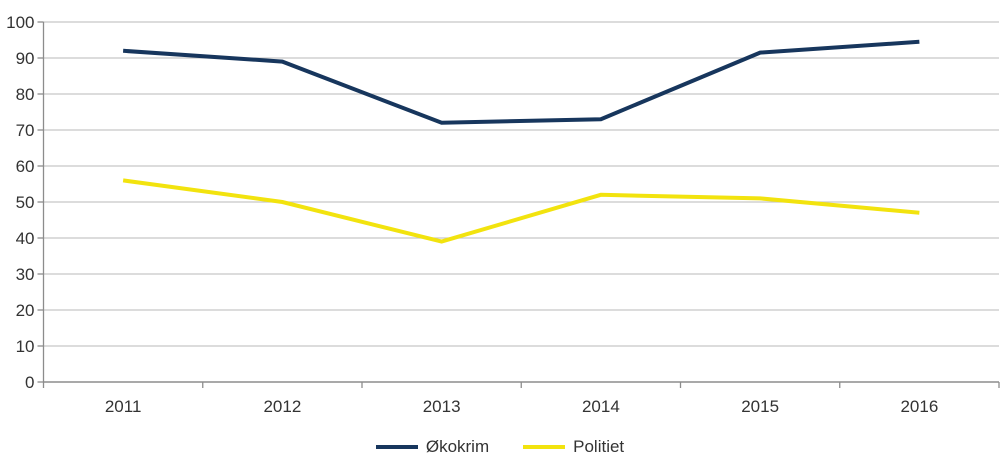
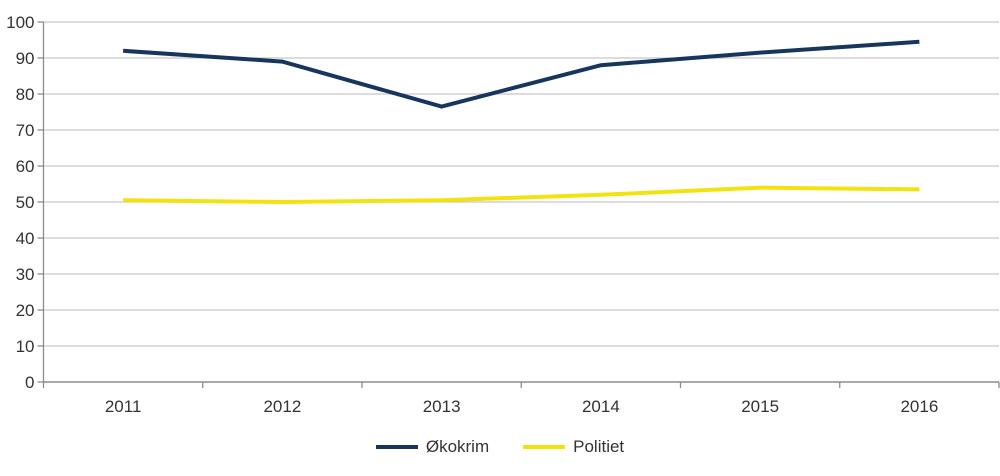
Politiet/2011: 56 -> 50
Økokrim/2013: 72 -> 76
Politiet/2013: 39 -> 50
Økokrim/2014: 73 -> 88
Politiet/2015: 51 -> 54
Politiet/2016: 47 -> 54
